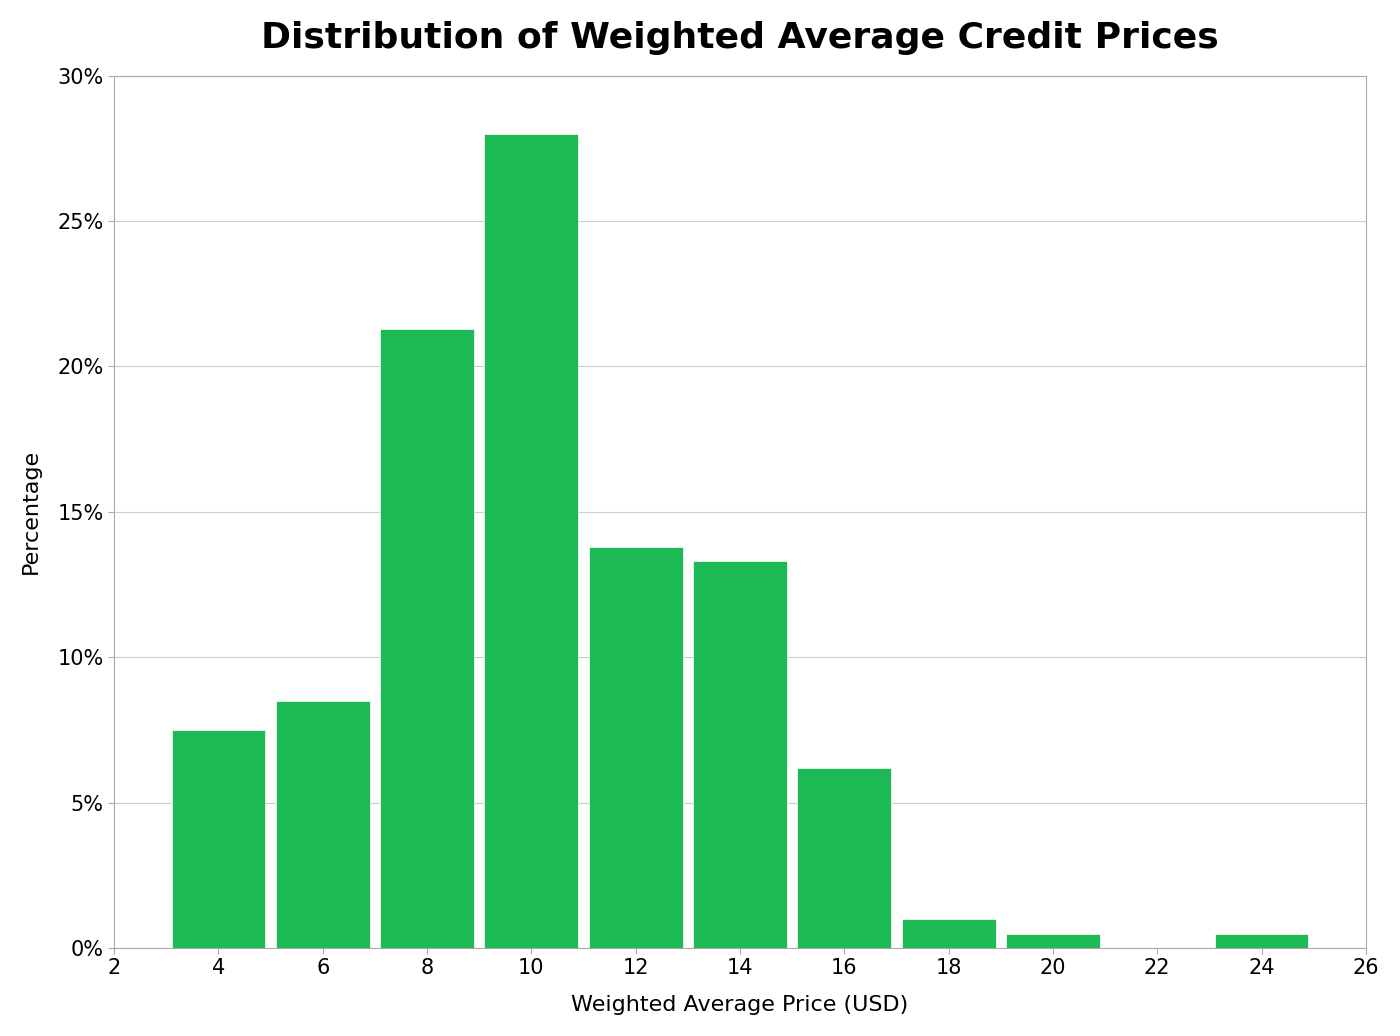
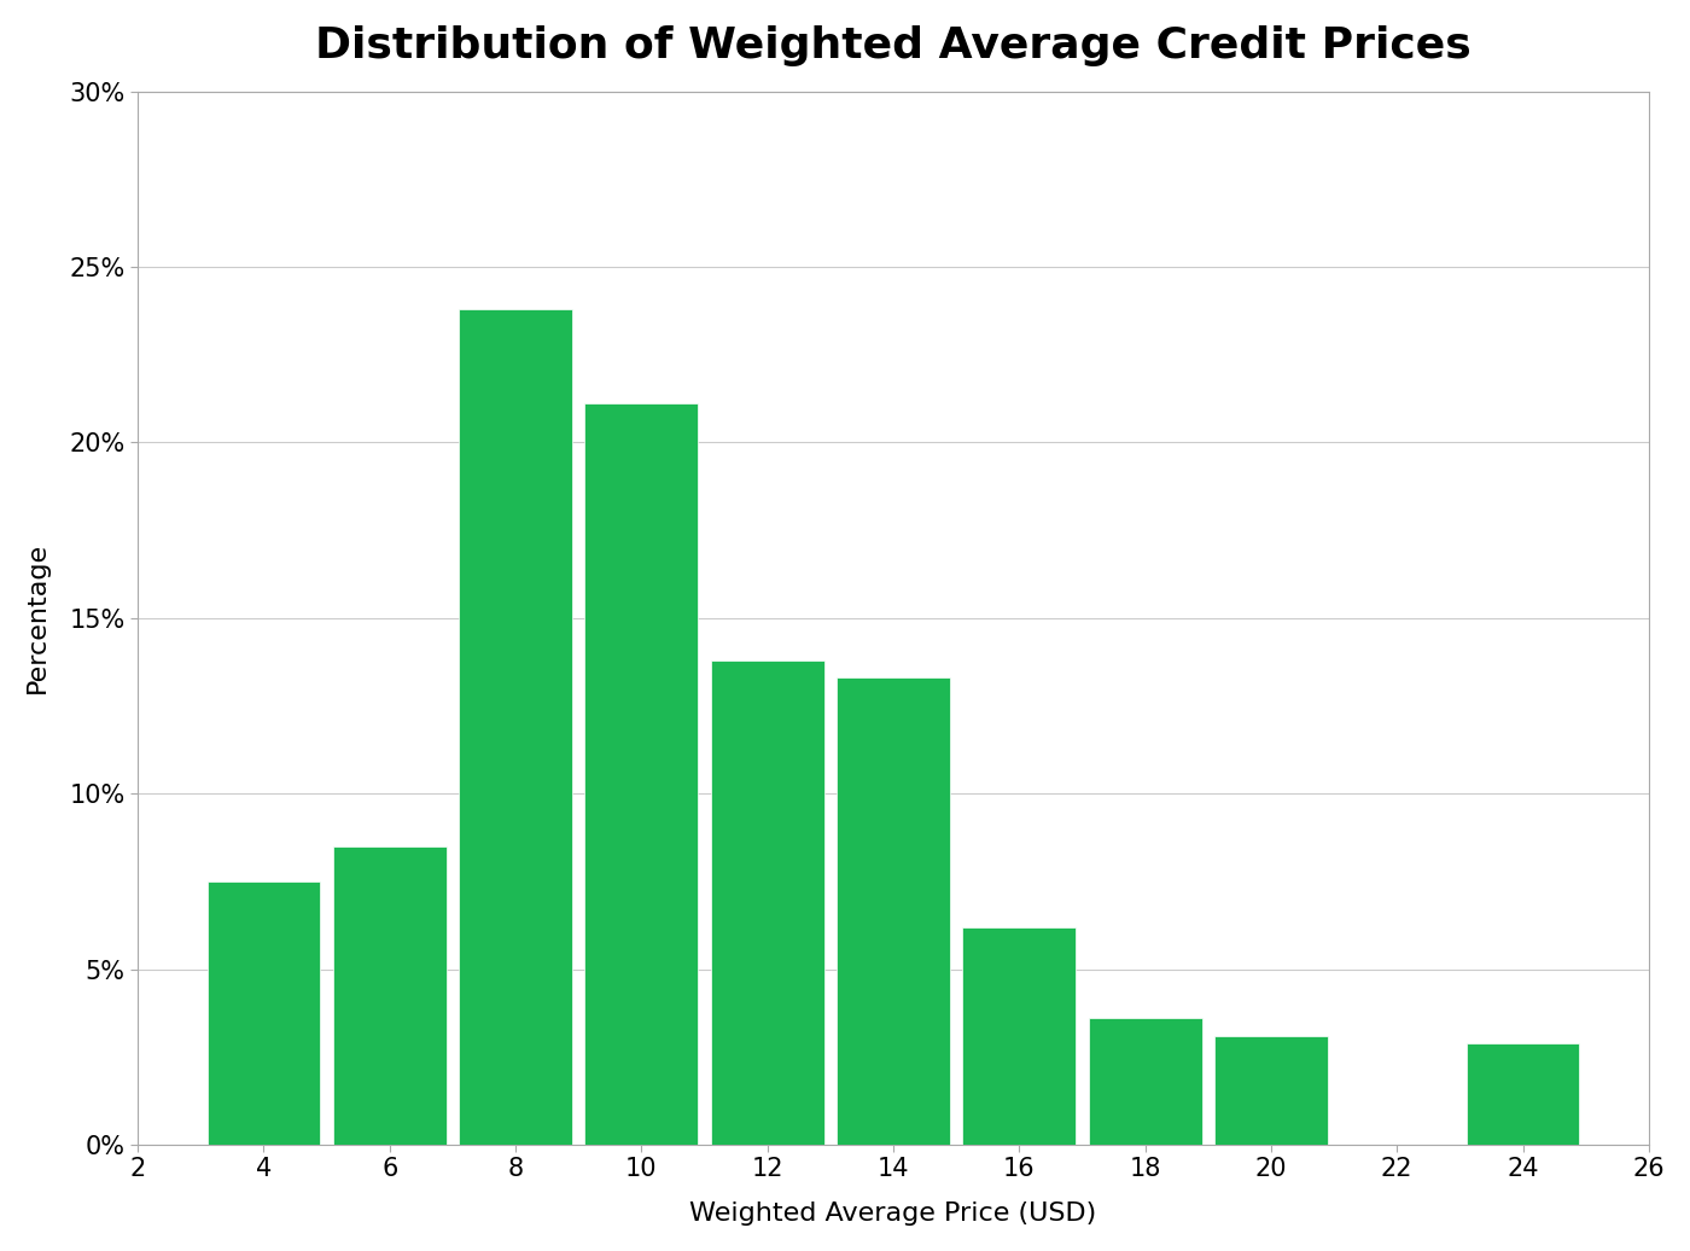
8: 21.3% -> 23.8%
10: 28.0% -> 21.1%
18: 1.0% -> 3.6%
20: 0.5% -> 3.1%
24: 0.5% -> 2.9%
